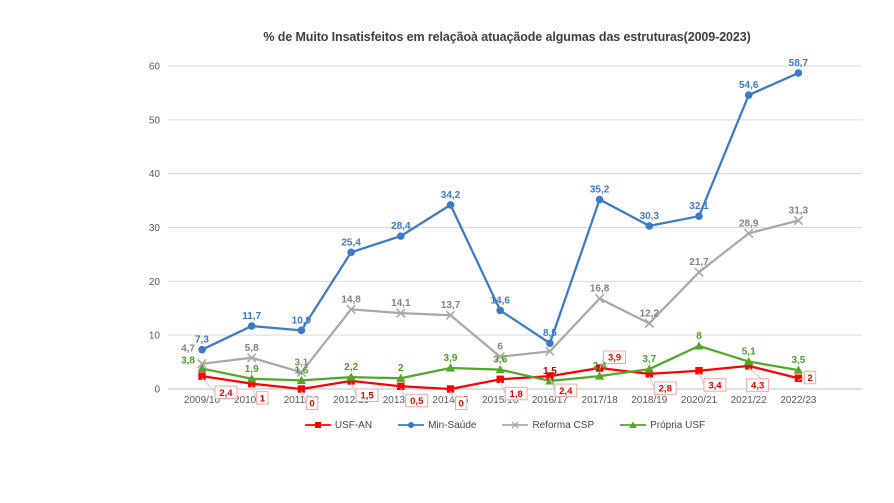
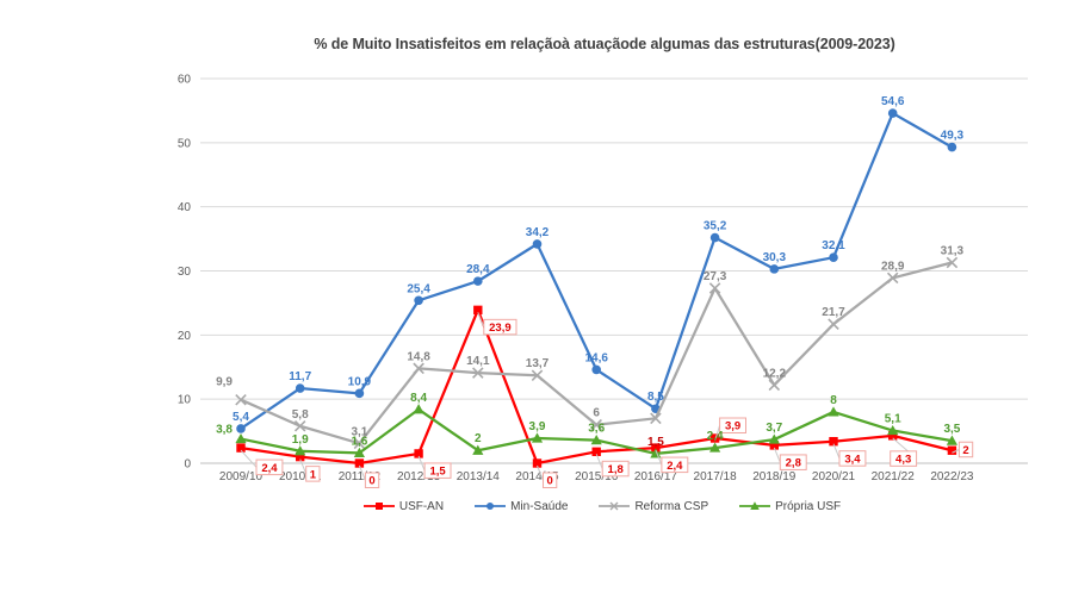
Min-Saúde/2009/10: 7,3 -> 5,4
Reforma CSP/2009/10: 4,7 -> 9,9
Própria USF/2012/13: 2,2 -> 8,4
USF-AN/2013/14: 0,5 -> 23,9
Reforma CSP/2017/18: 16,8 -> 27,3
Min-Saúde/2022/23: 58,7 -> 49,3
